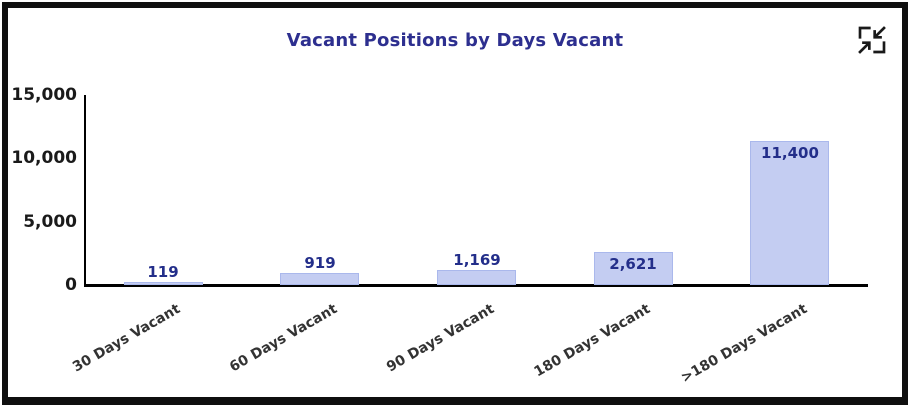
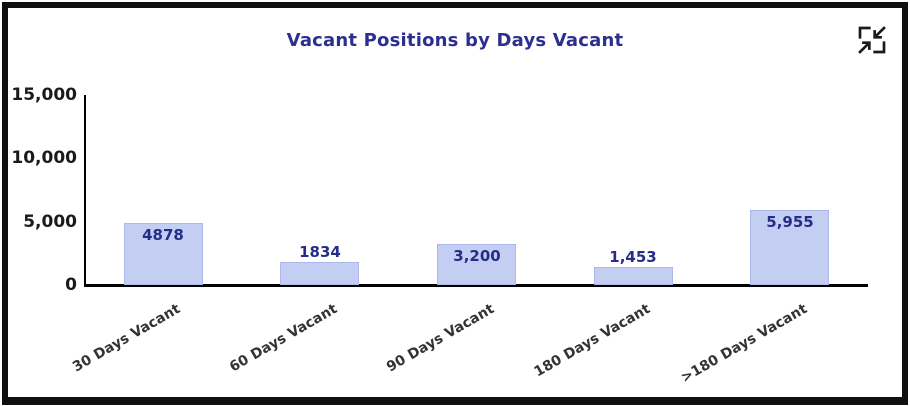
30 Days Vacant: 119 -> 4878
60 Days Vacant: 919 -> 1834
90 Days Vacant: 1,169 -> 3,200
180 Days Vacant: 2,621 -> 1,453
>180 Days Vacant: 11,400 -> 5,955
